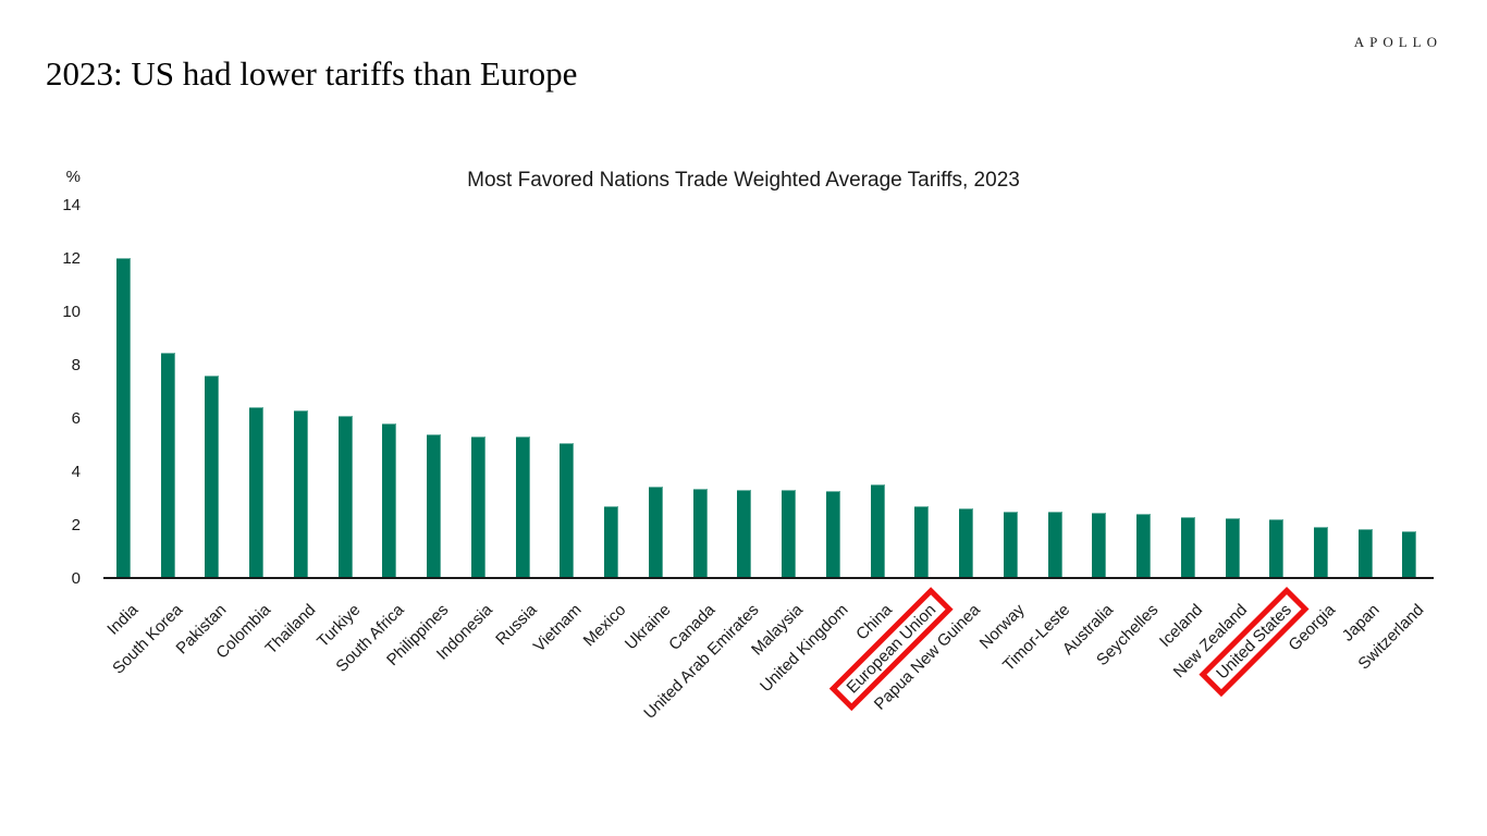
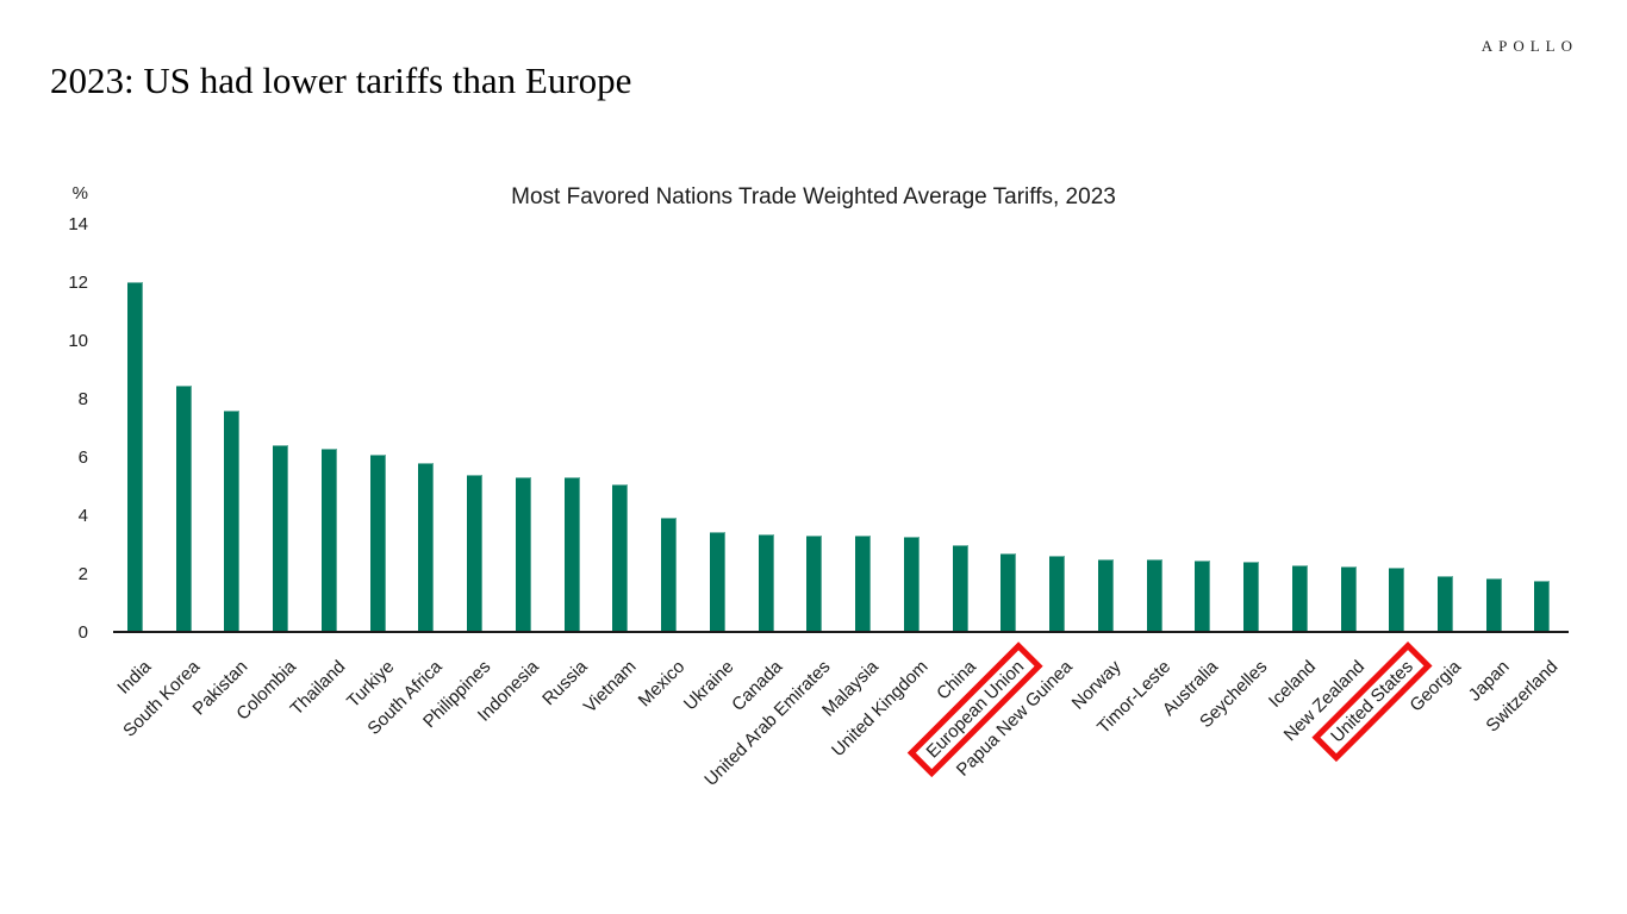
Mexico: 2.7 -> 3.9
China: 3.5 -> 3.0
